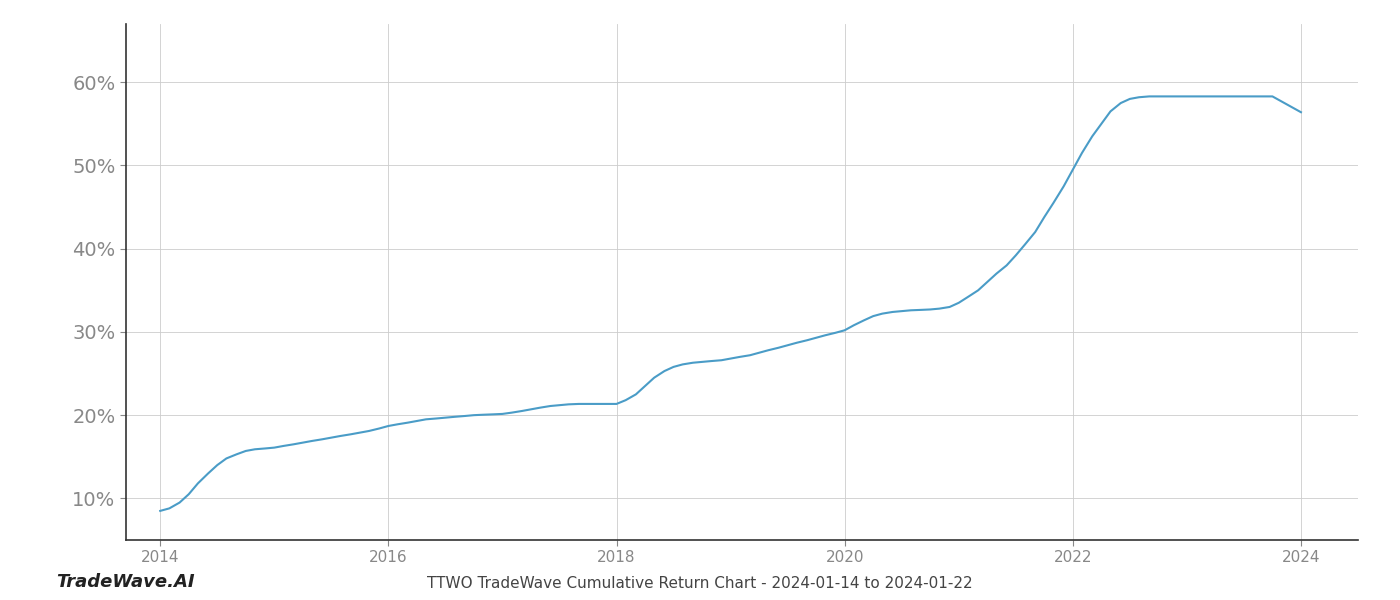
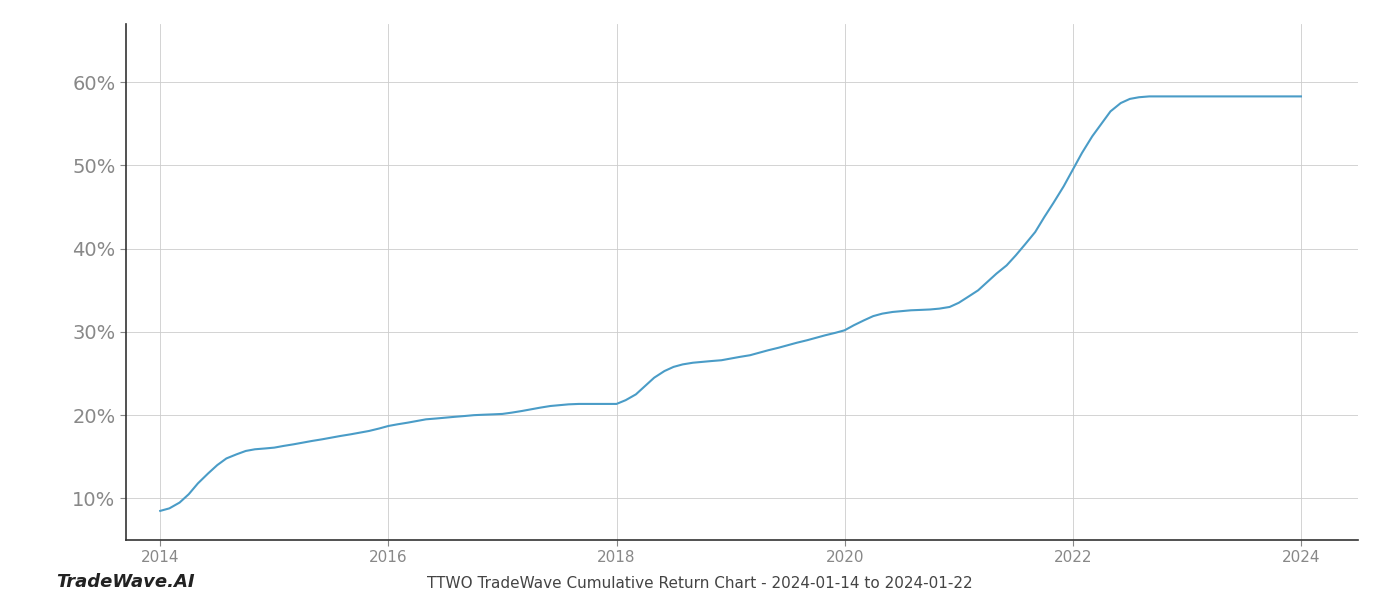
2024: 56.4% -> 58.3%
